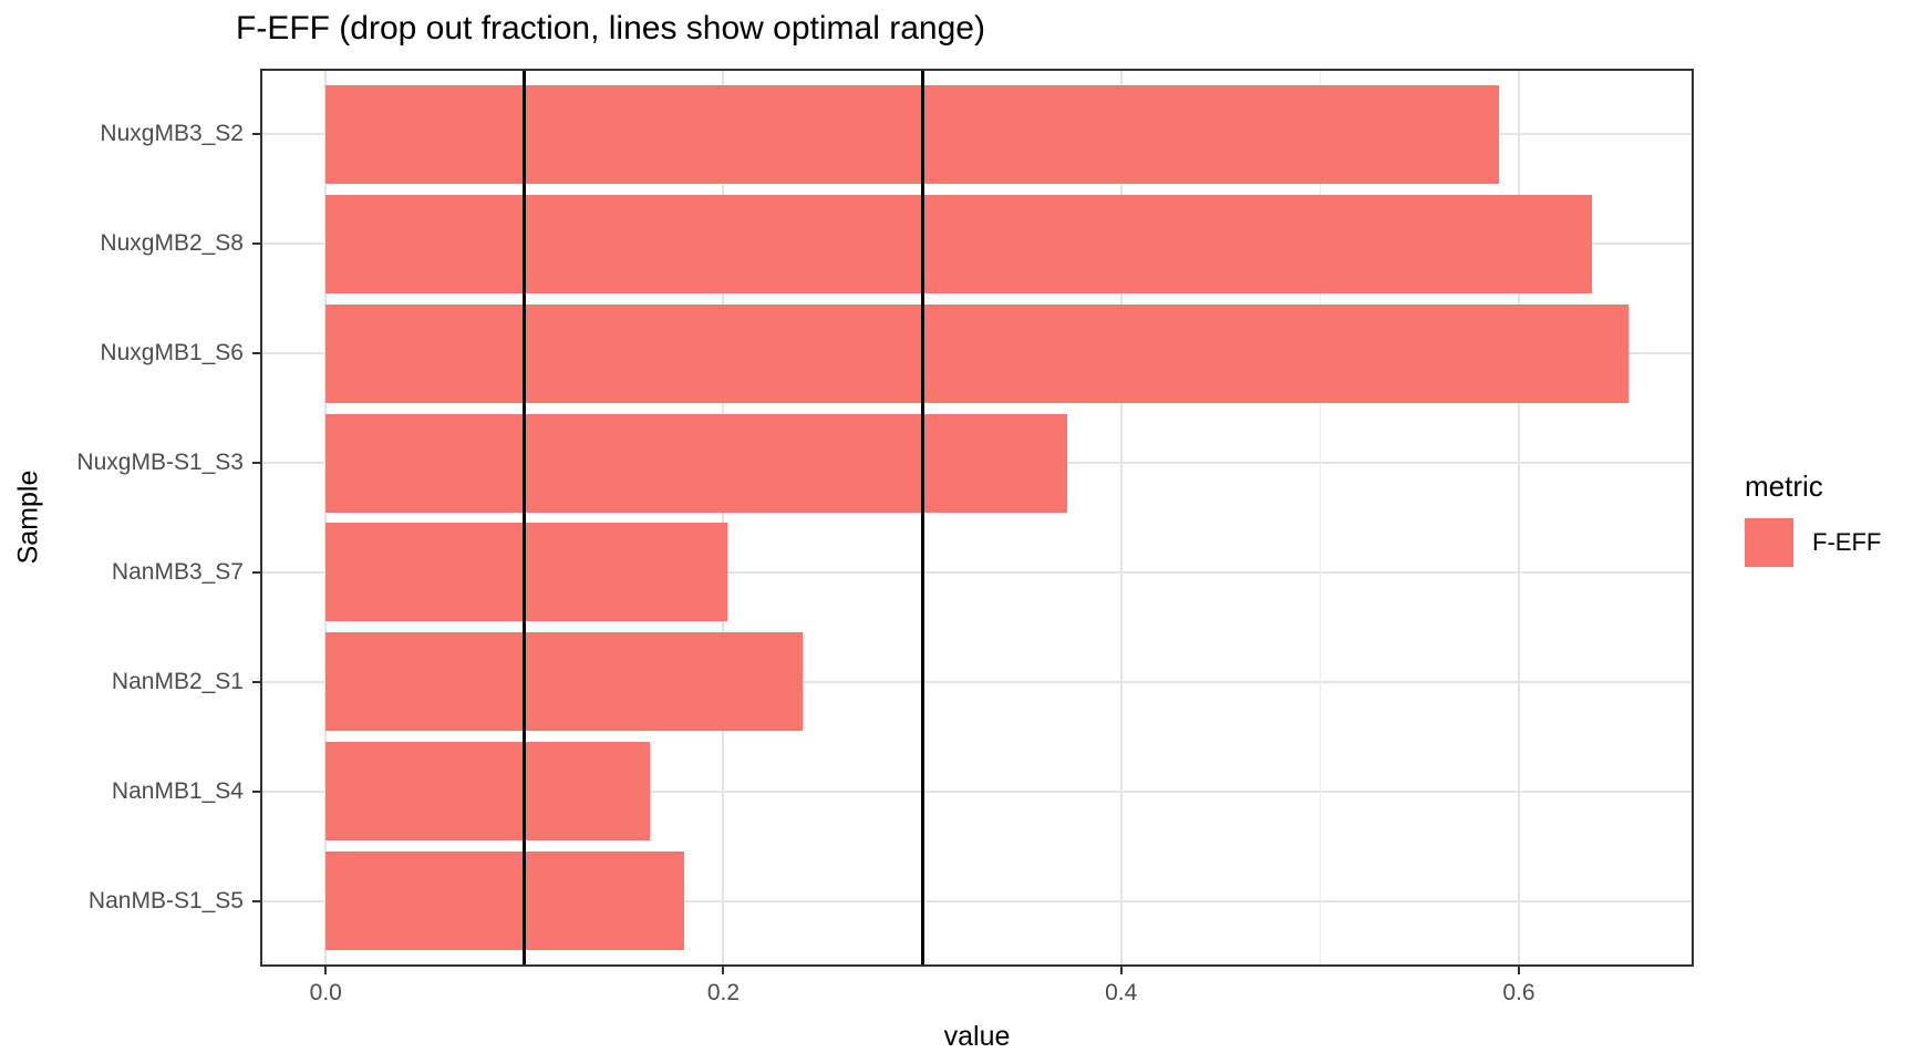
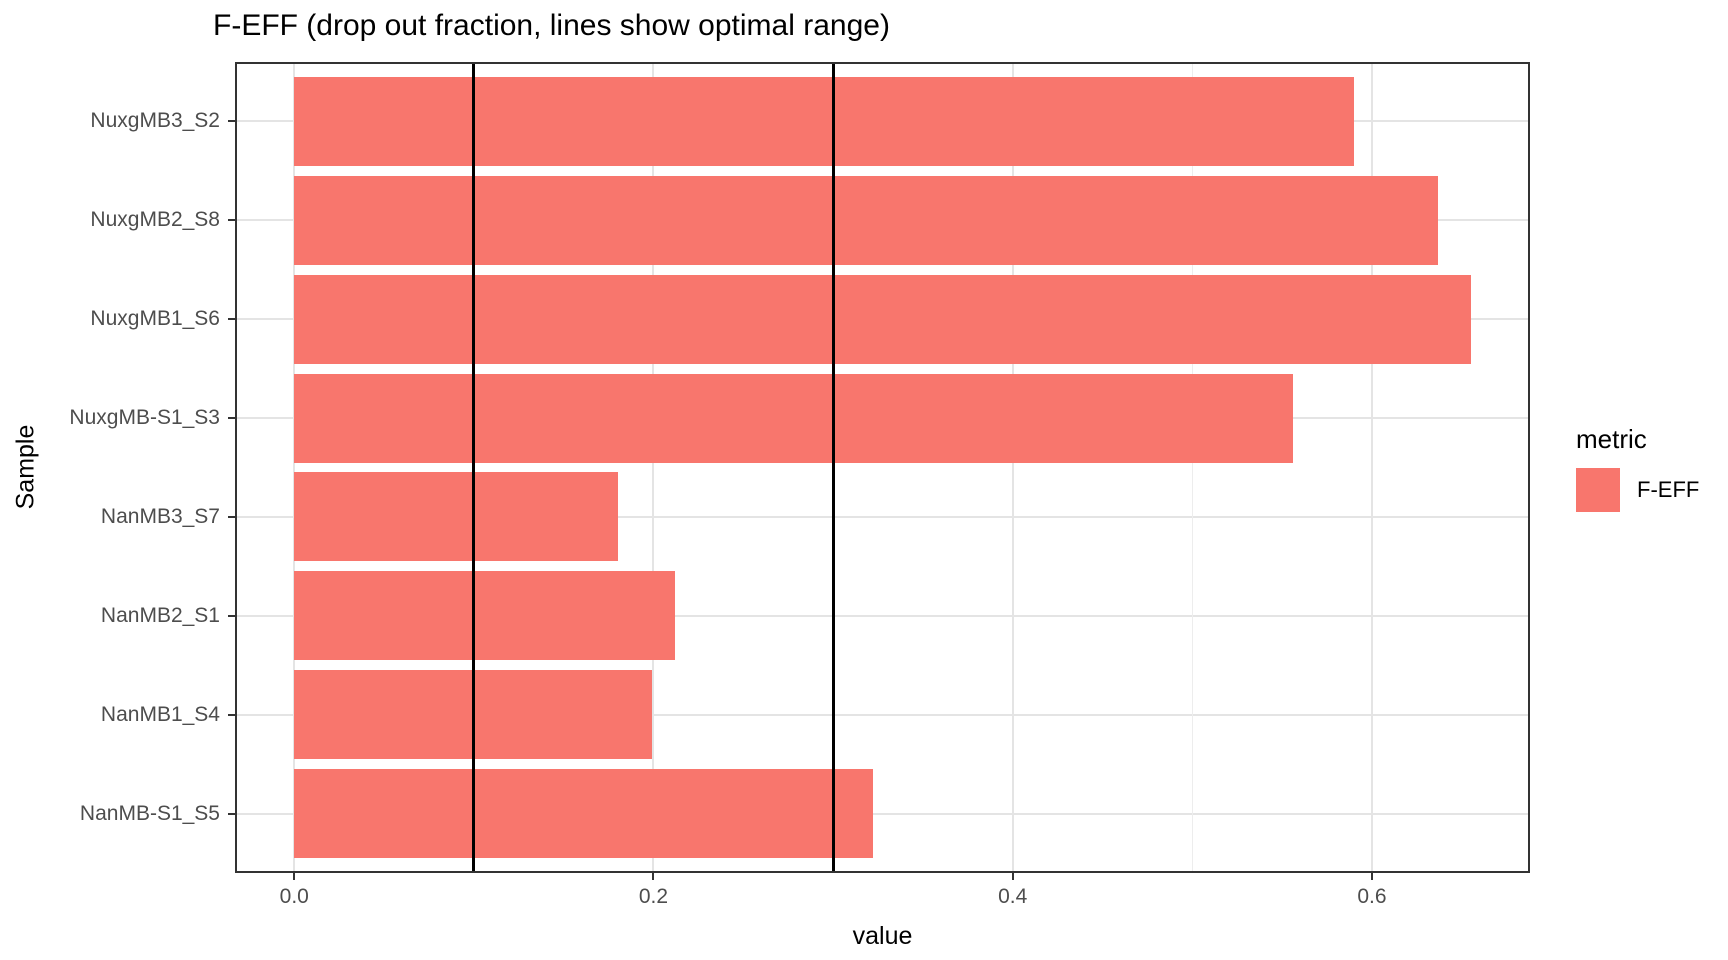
NuxgMB-S1_S3: 0.373 -> 0.556
NanMB3_S7: 0.202 -> 0.180
NanMB2_S1: 0.240 -> 0.212
NanMB1_S4: 0.163 -> 0.199
NanMB-S1_S5: 0.180 -> 0.322
